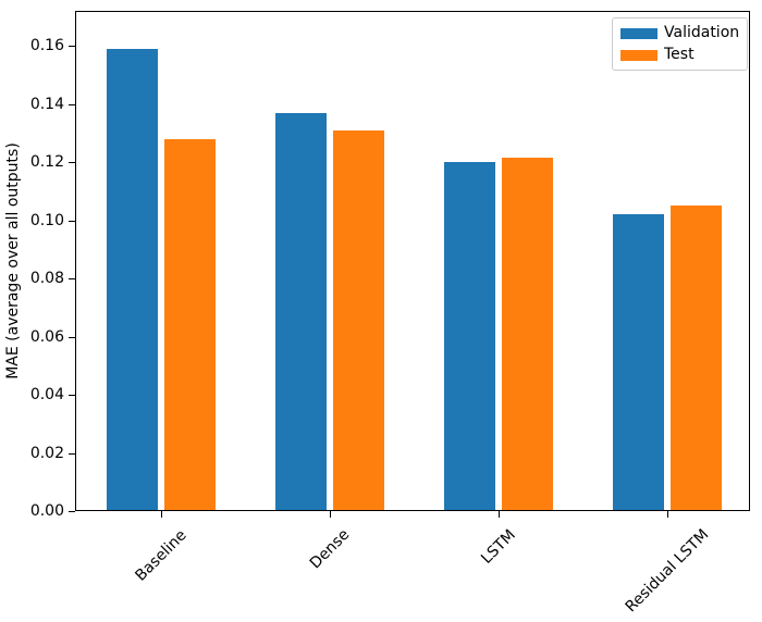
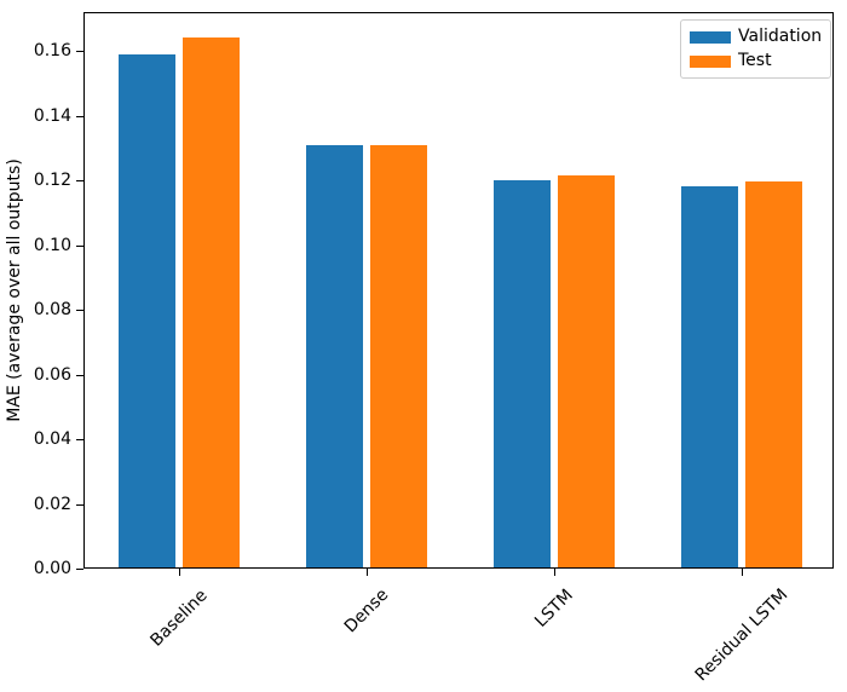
Test/Baseline: 0.128 -> 0.164
Validation/Dense: 0.137 -> 0.131
Validation/Residual LSTM: 0.102 -> 0.118
Test/Residual LSTM: 0.105 -> 0.119
